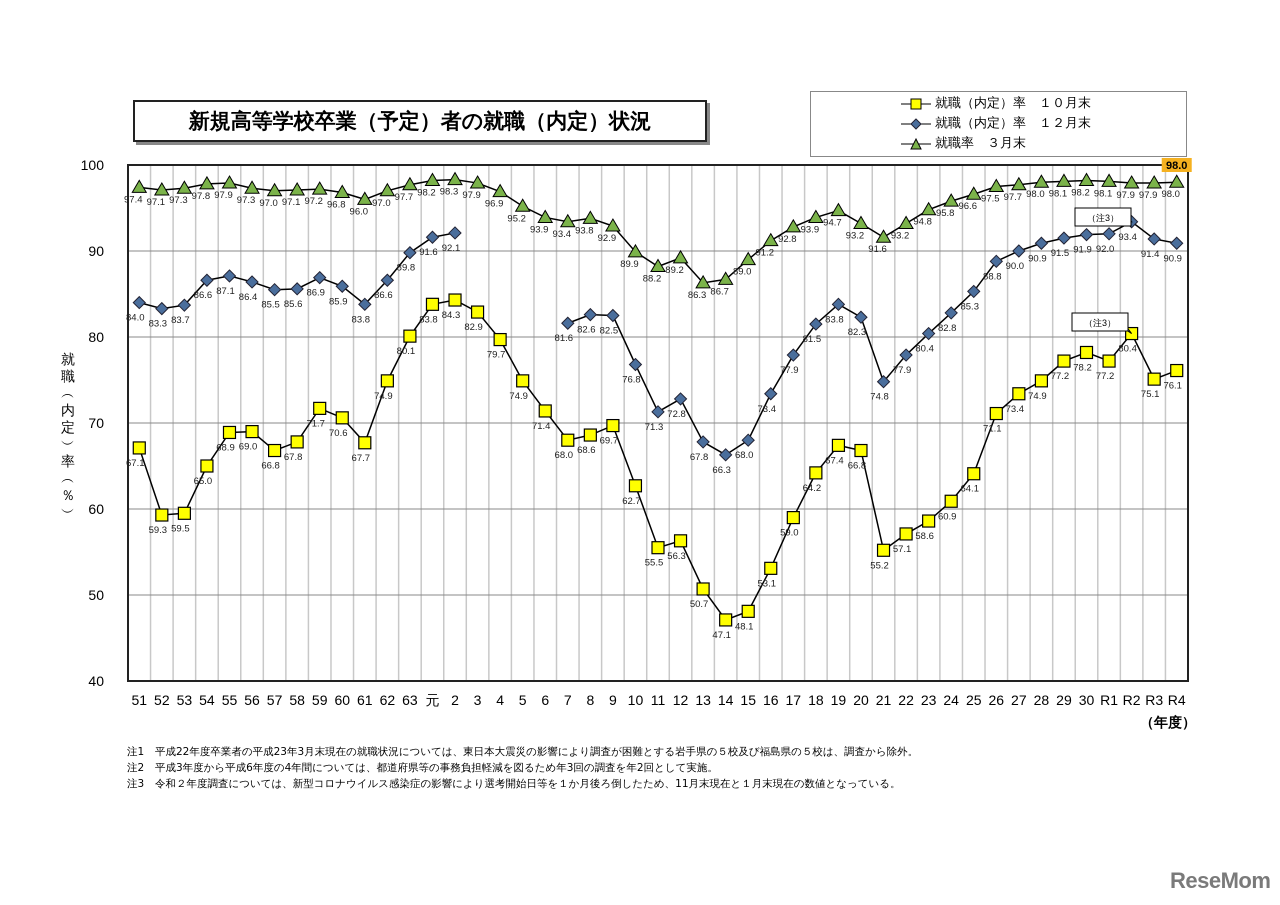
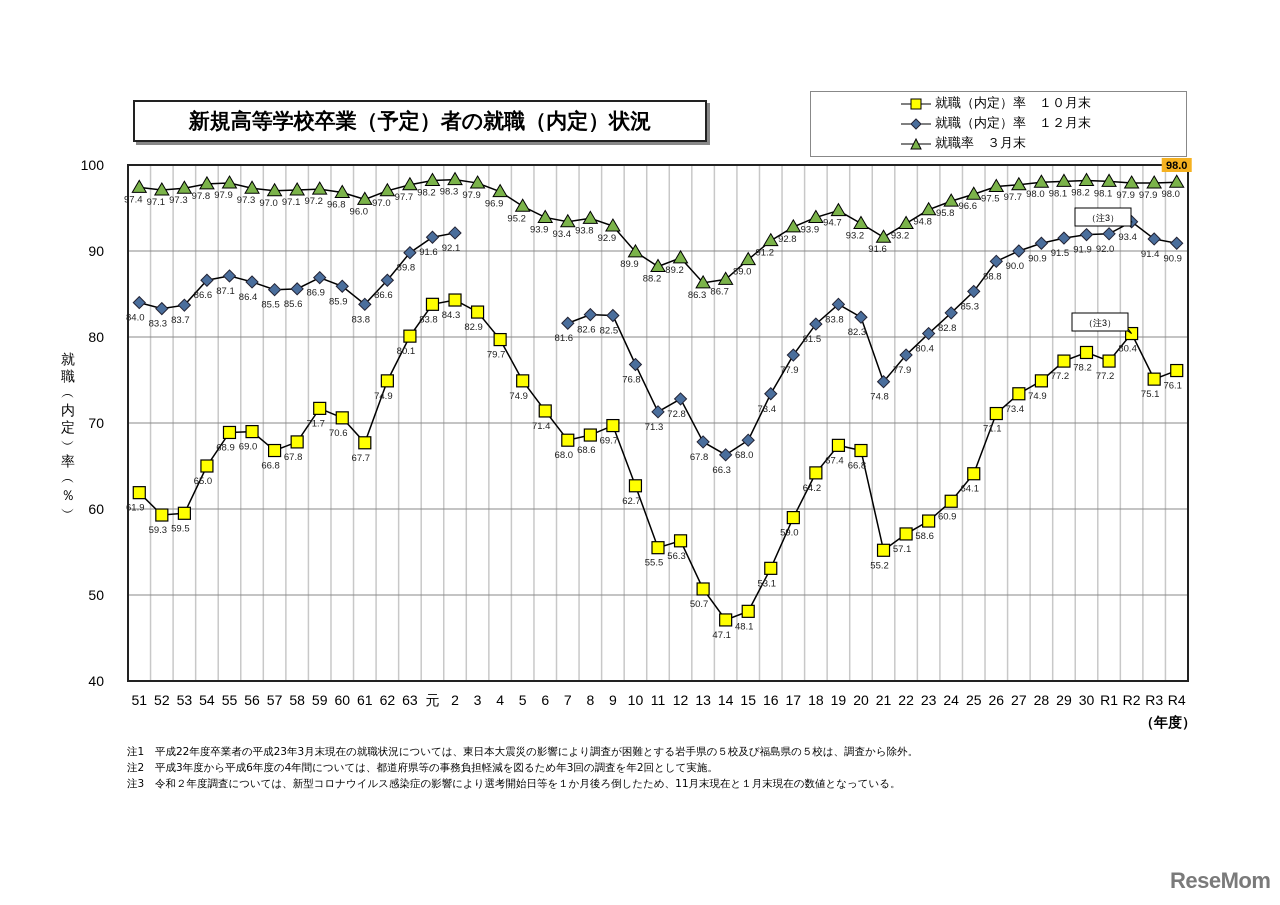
就職（内定）率 １０月末/51: 67.1 -> 61.9
